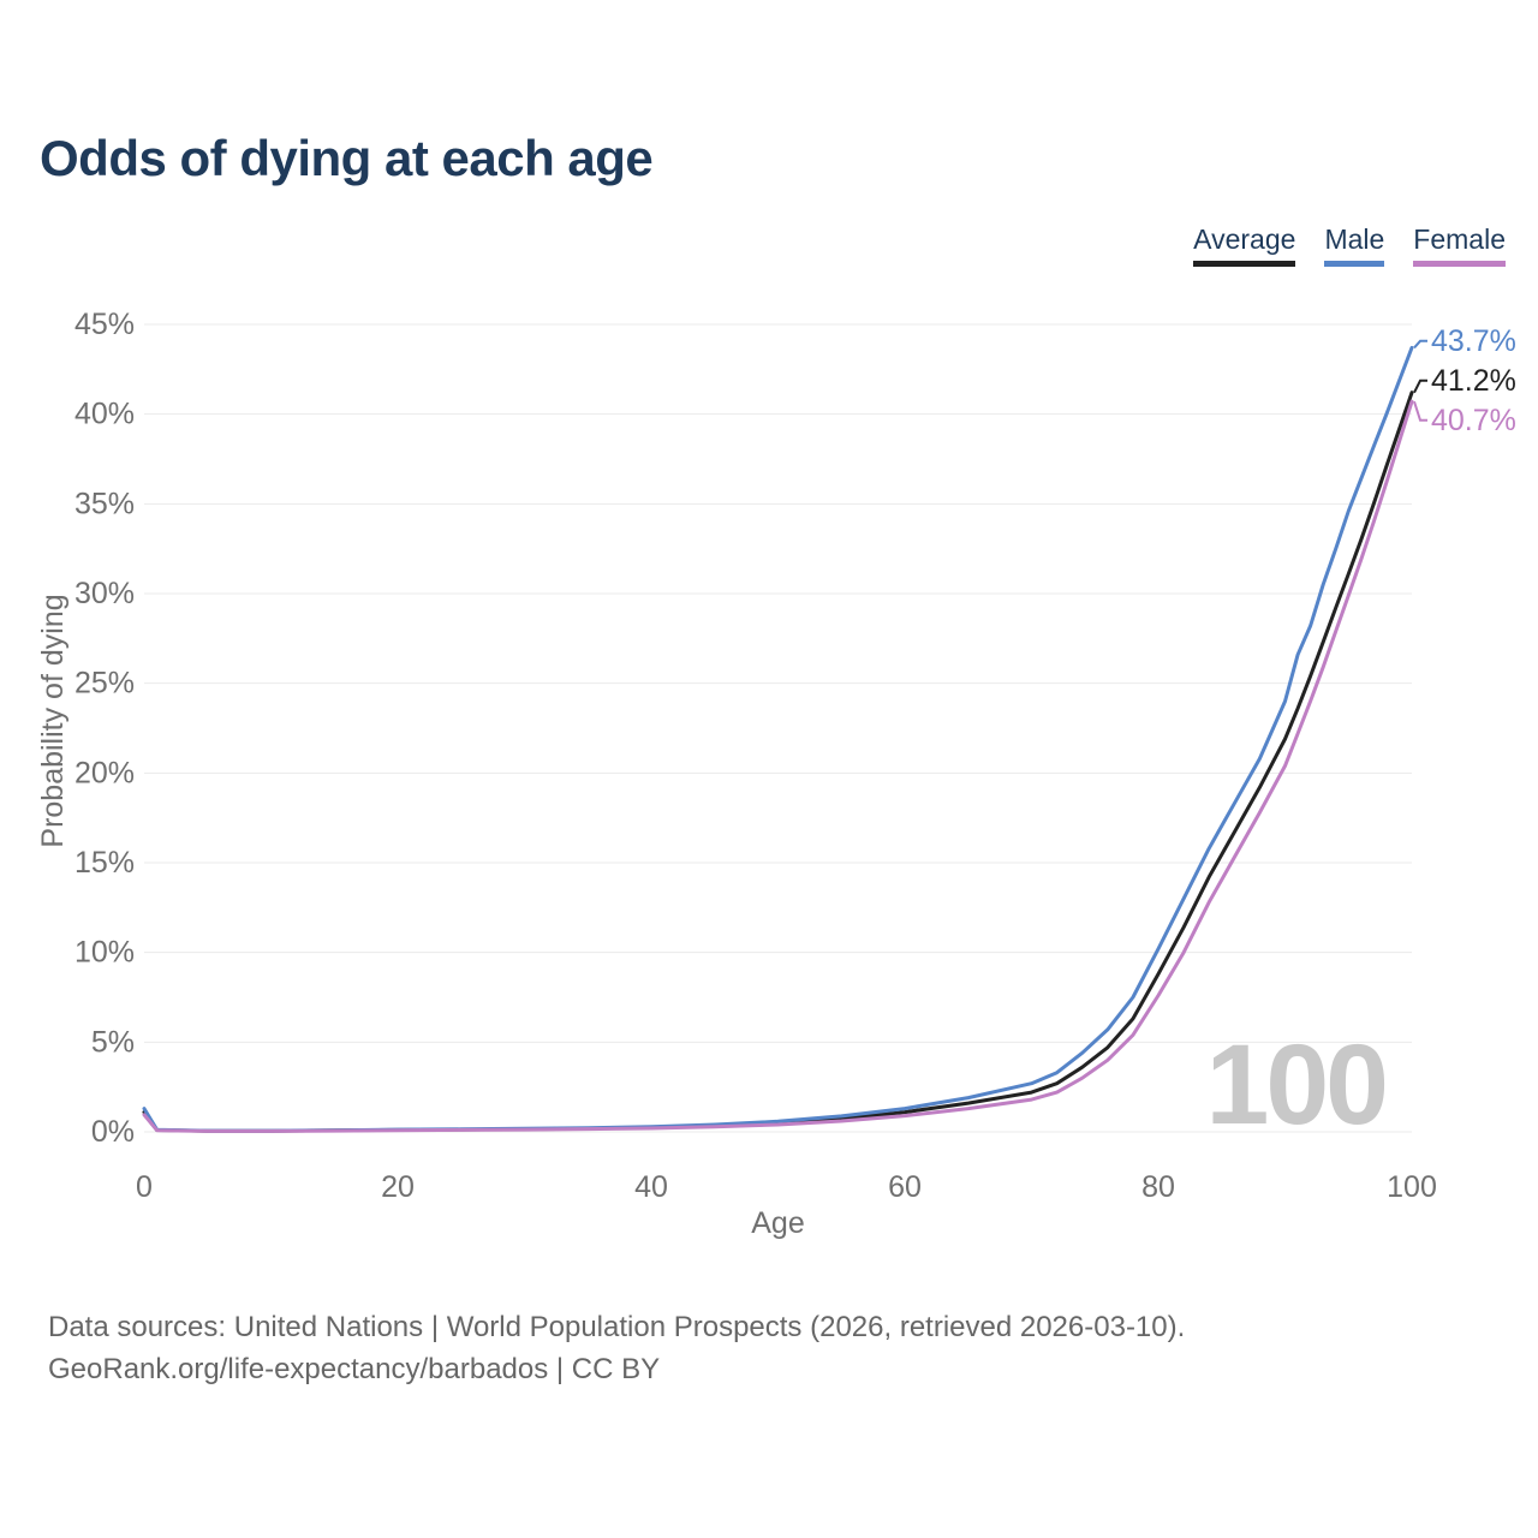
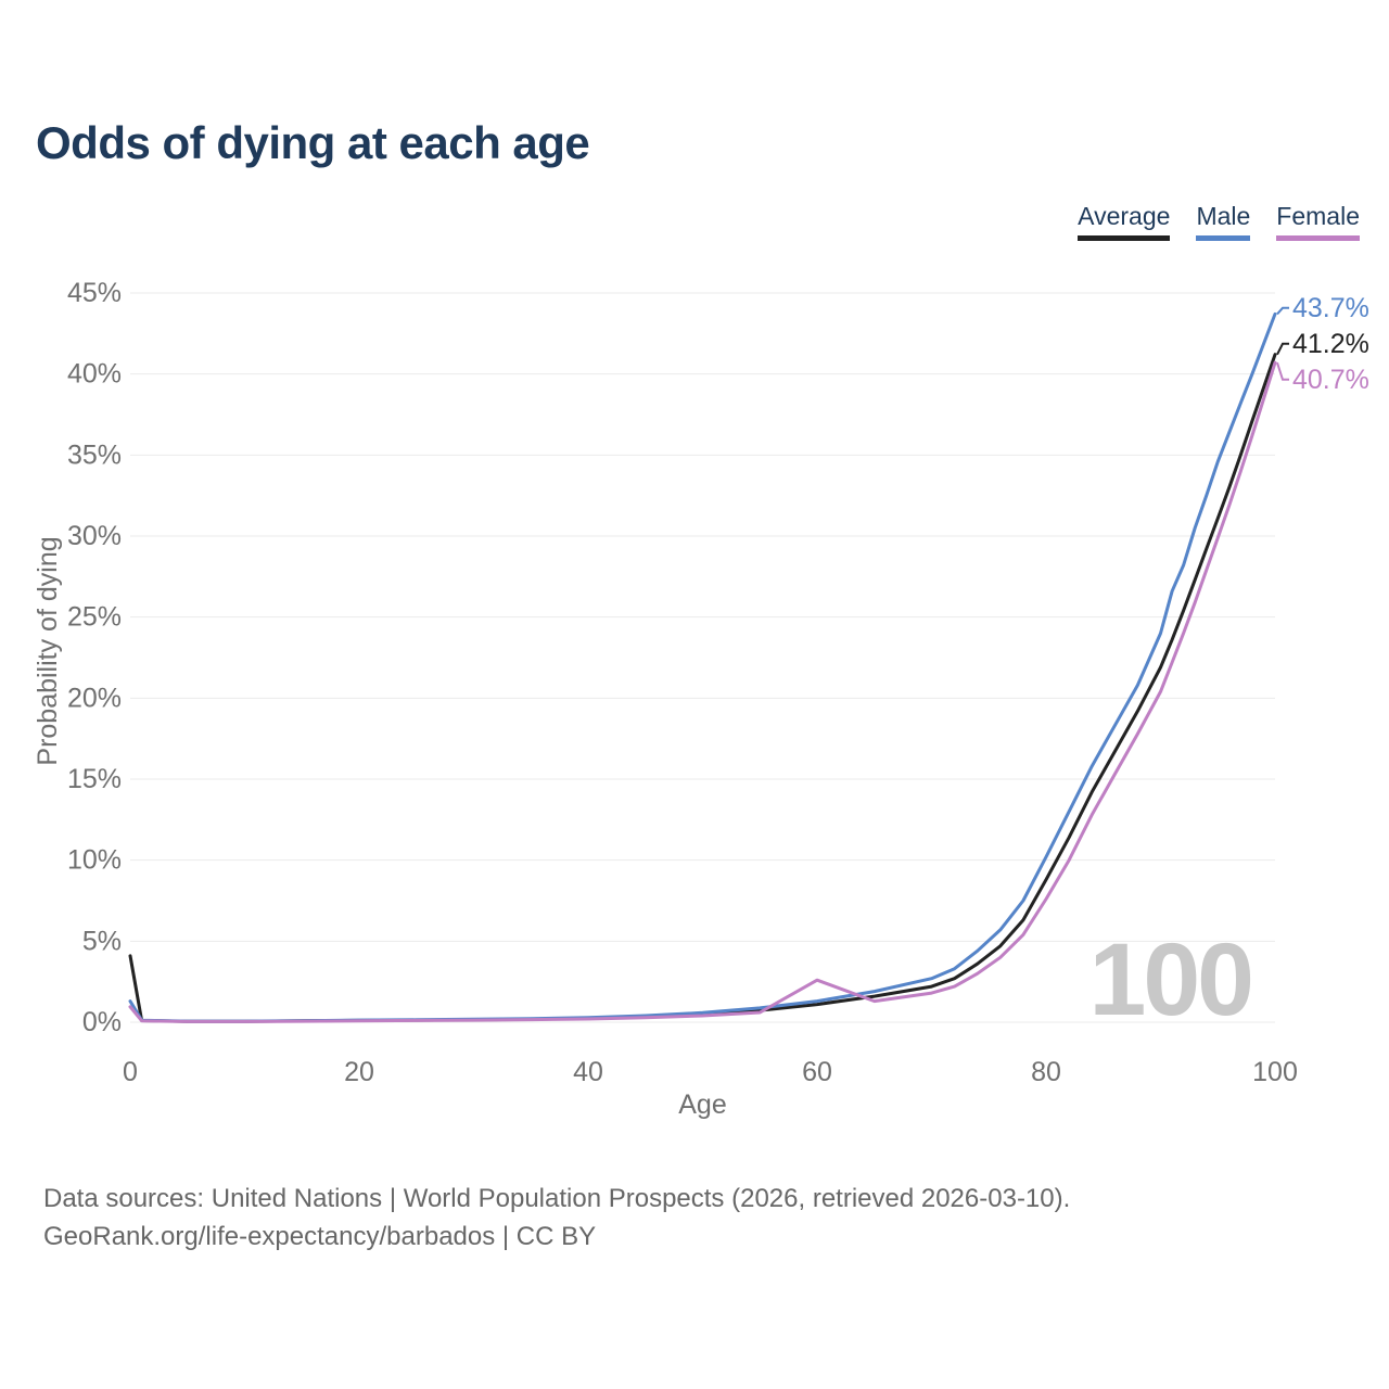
Average/0: 1.1% -> 4.1%
Female/60: 0.9% -> 2.6%
